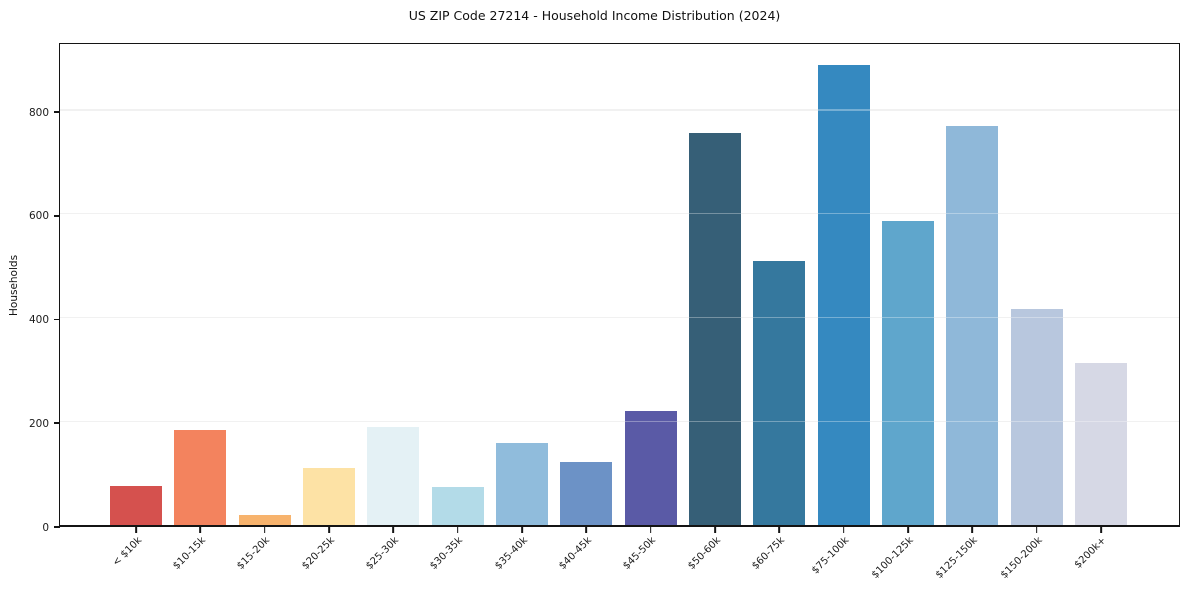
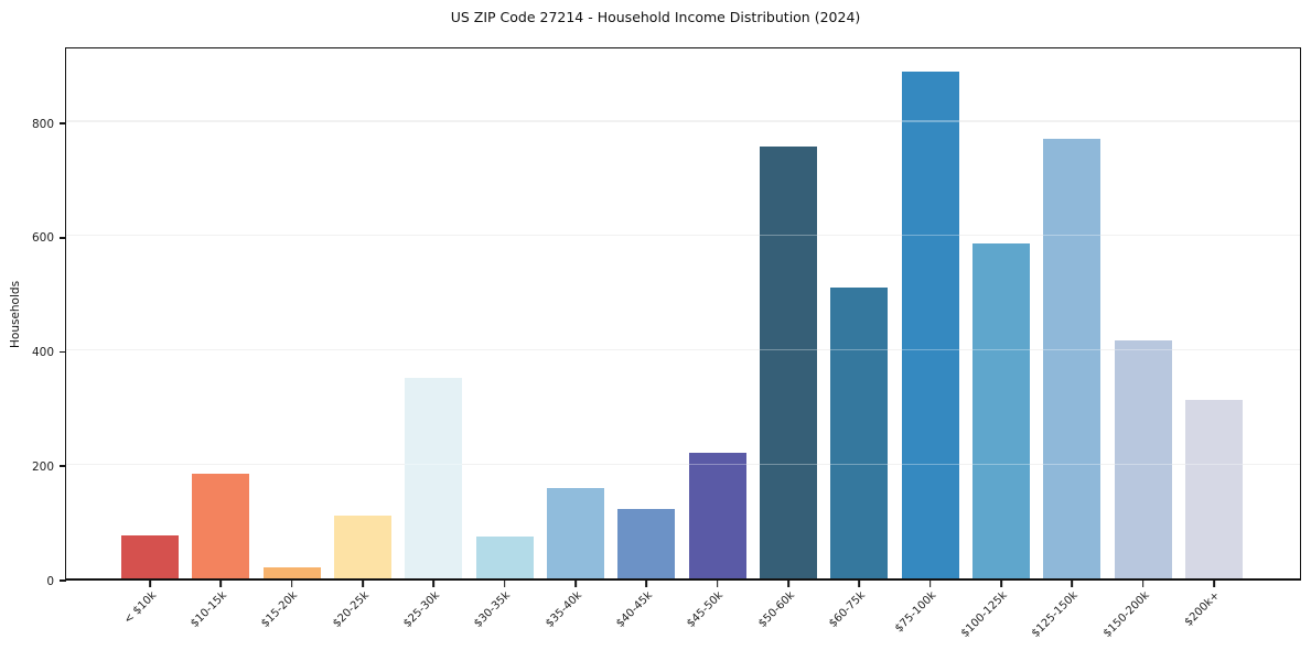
$25-30k: 190 -> 350
